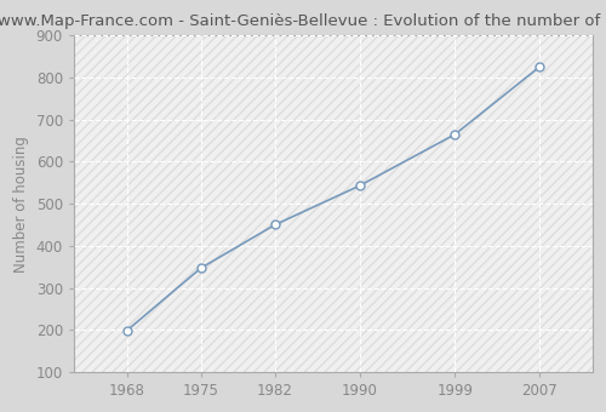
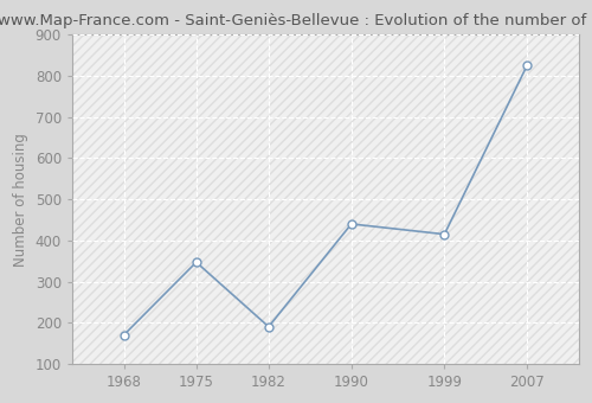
1968: 198 -> 170
1982: 450 -> 190
1990: 543 -> 440
1999: 665 -> 415
